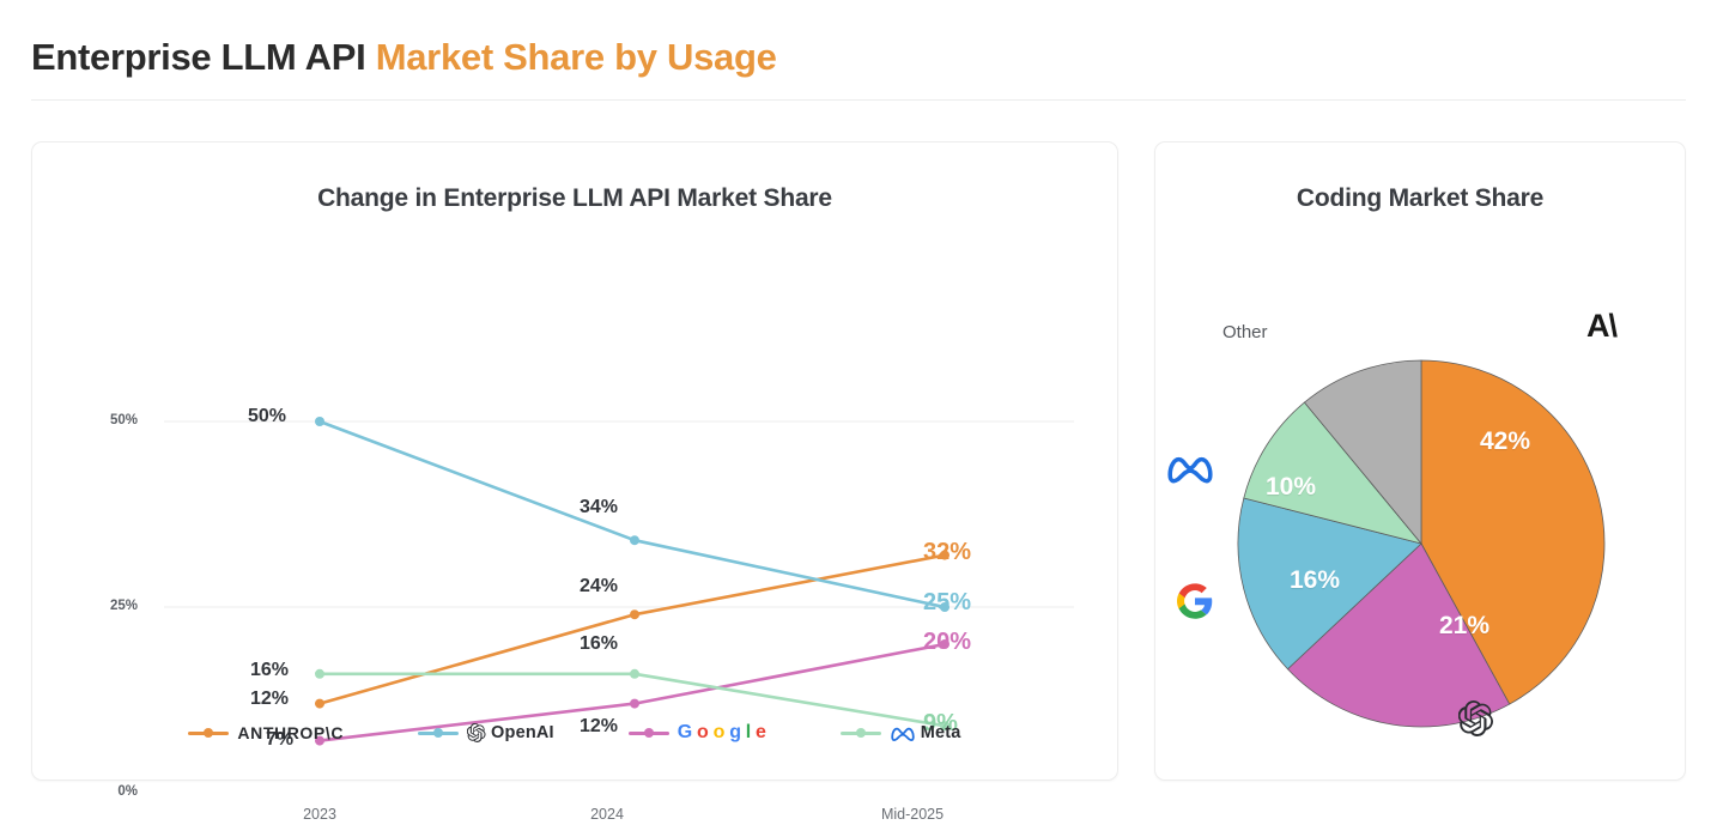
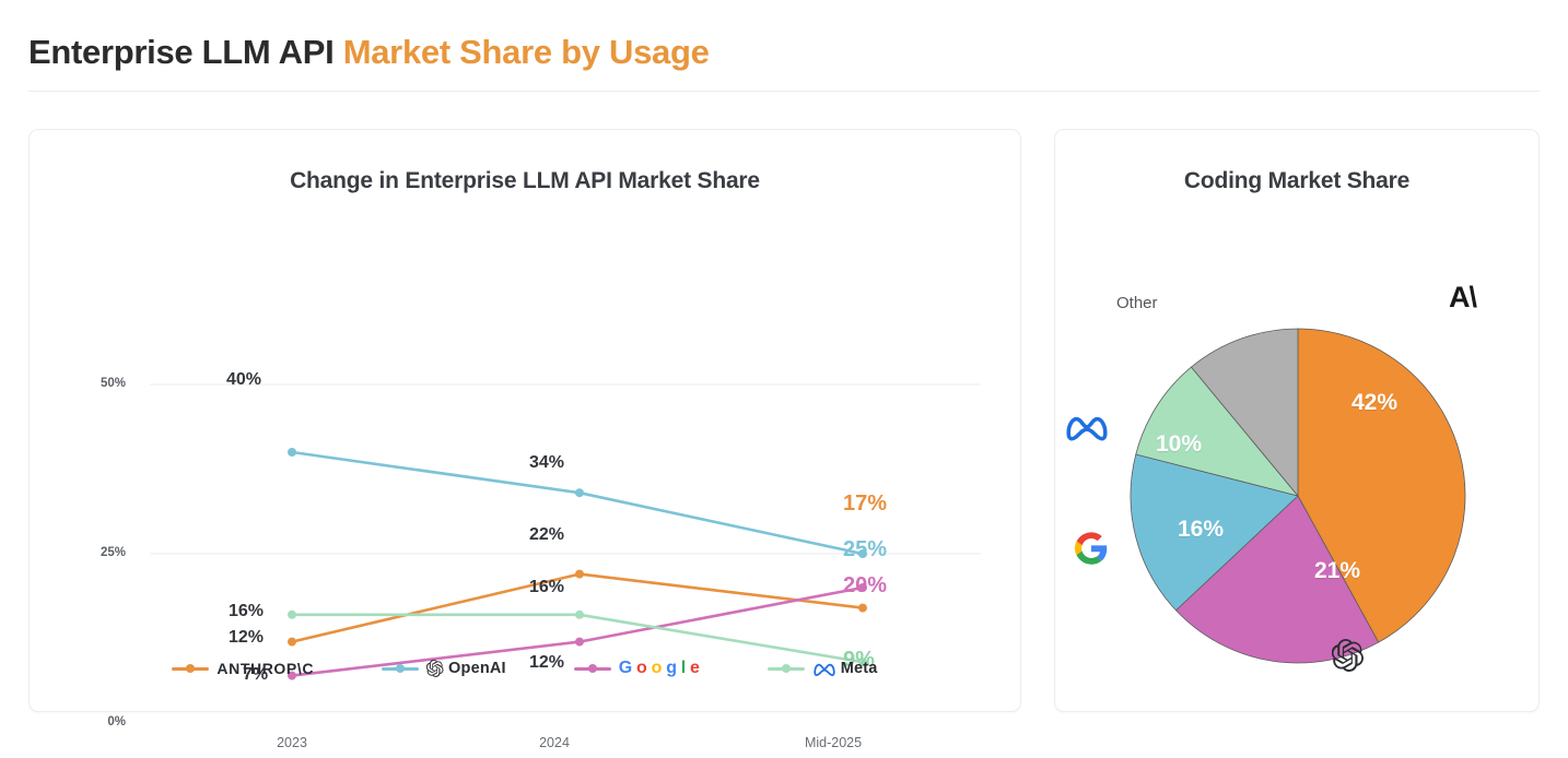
Change in Enterprise LLM API Market Share/OpenAI/2023: 50% -> 40%
Change in Enterprise LLM API Market Share/ANTHROP\C/2024: 24% -> 22%
Change in Enterprise LLM API Market Share/ANTHROP\C/Mid-2025: 32% -> 17%
